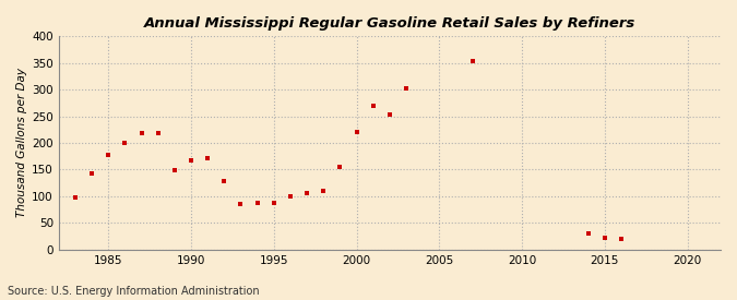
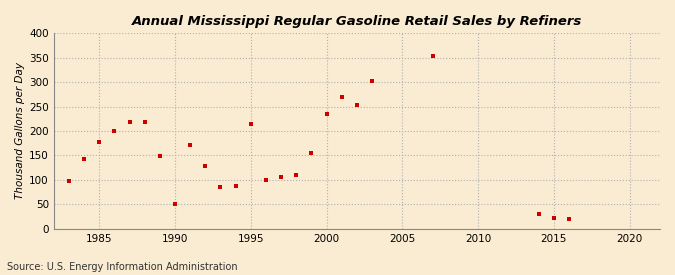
1990: 168 -> 50
1995: 88 -> 215
2000: 220 -> 235
